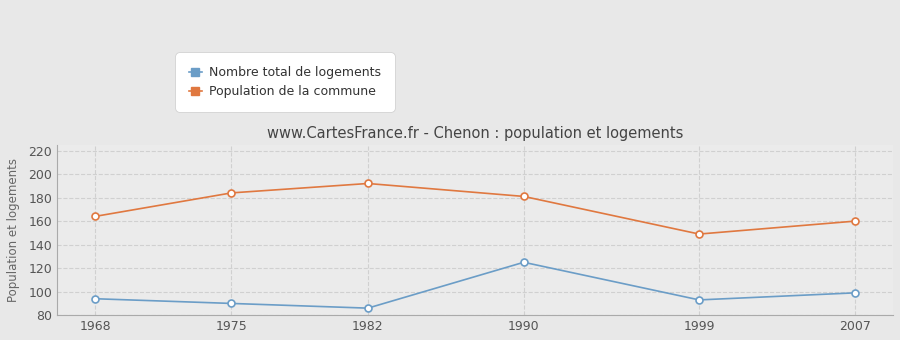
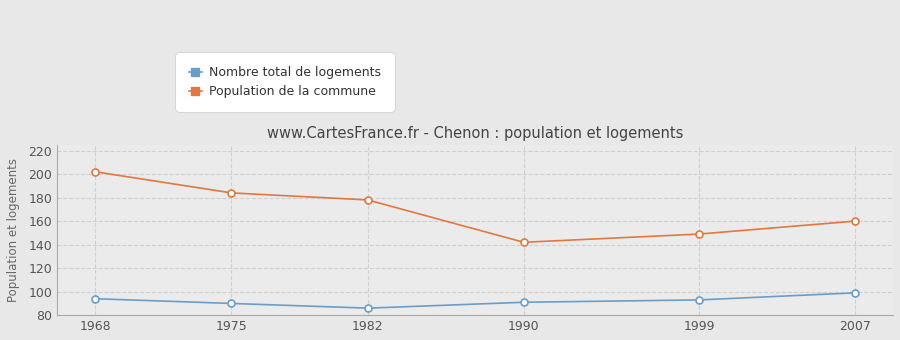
Population de la commune/1968: 164 -> 202
Population de la commune/1982: 192 -> 178
Nombre total de logements/1990: 125 -> 91
Population de la commune/1990: 181 -> 142
